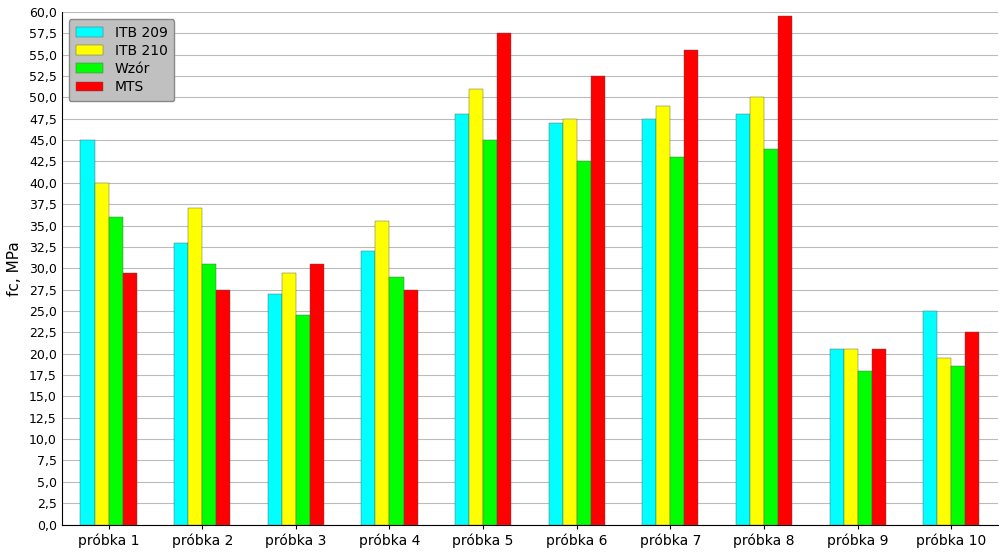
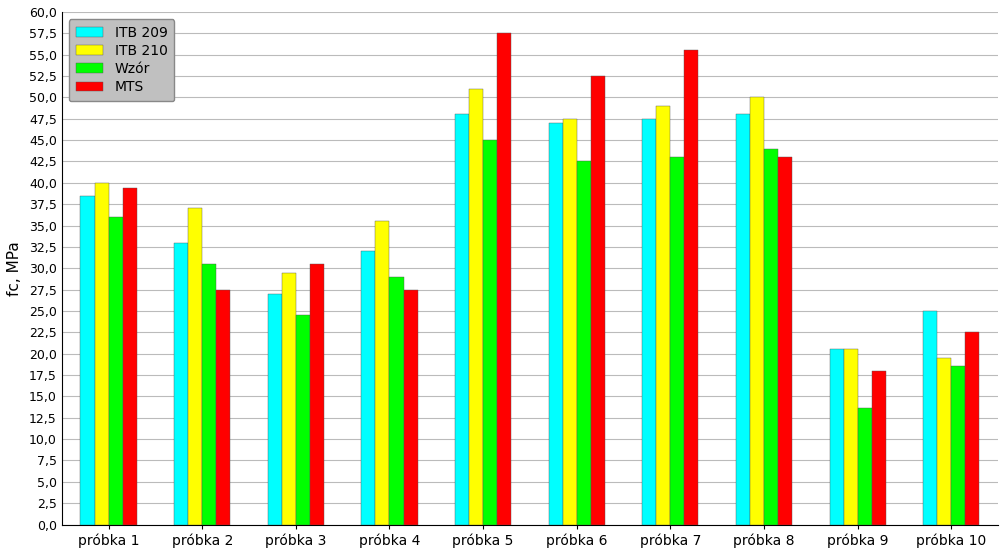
ITB 209/próbka 1: 45,0 -> 38,4
MTS/próbka 1: 29,5 -> 39,4
MTS/próbka 8: 59,5 -> 43,0
Wzór/próbka 9: 18,0 -> 13,6
MTS/próbka 9: 20,5 -> 18,0
